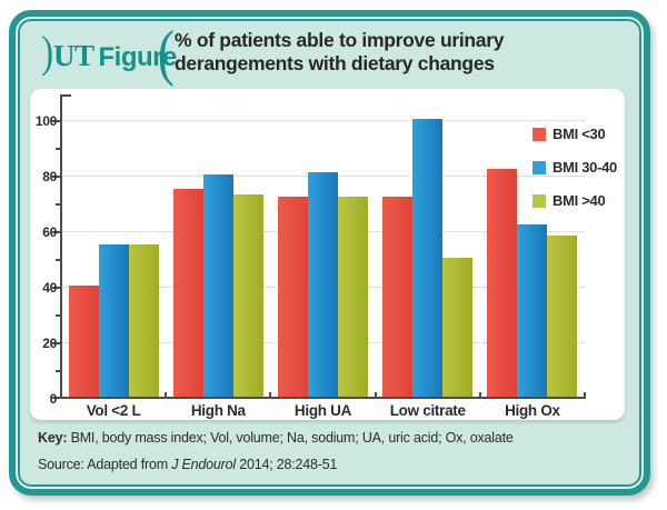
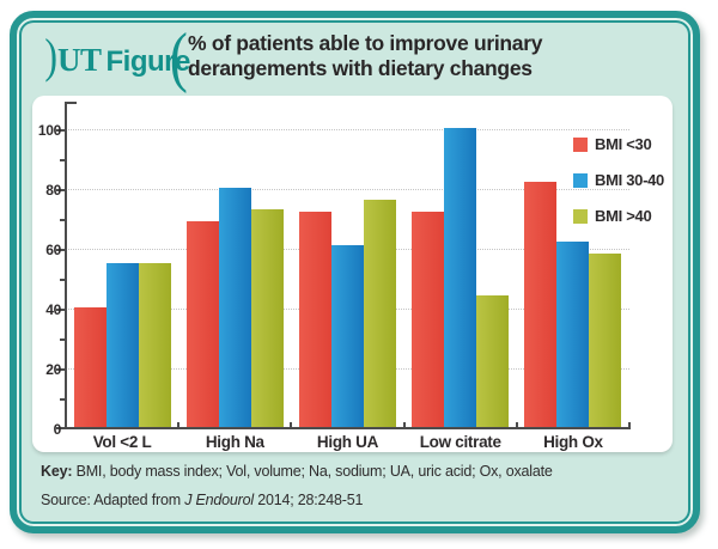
BMI <30/High Na: 75 -> 69
BMI 30-40/High UA: 81 -> 61
BMI >40/High UA: 72 -> 76
BMI >40/Low citrate: 50 -> 44
